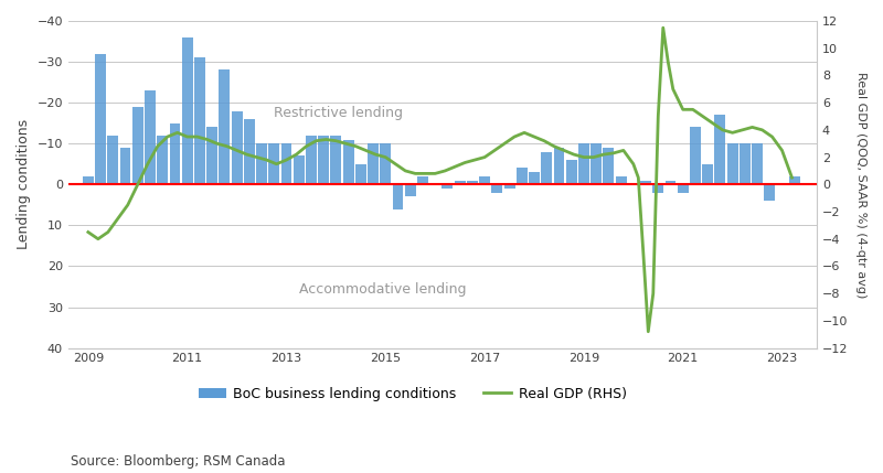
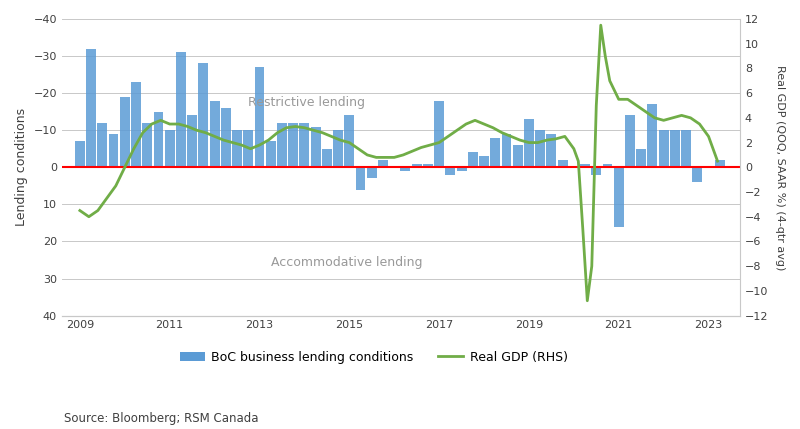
BoC business lending conditions/2009: -2 -> -7
BoC business lending conditions/2011: -36 -> -10
BoC business lending conditions/2013: -10 -> -27
BoC business lending conditions/2015: -10 -> -14
BoC business lending conditions/2017: -2 -> -18
BoC business lending conditions/2019: -10 -> -13
BoC business lending conditions/2021: 2 -> 16
